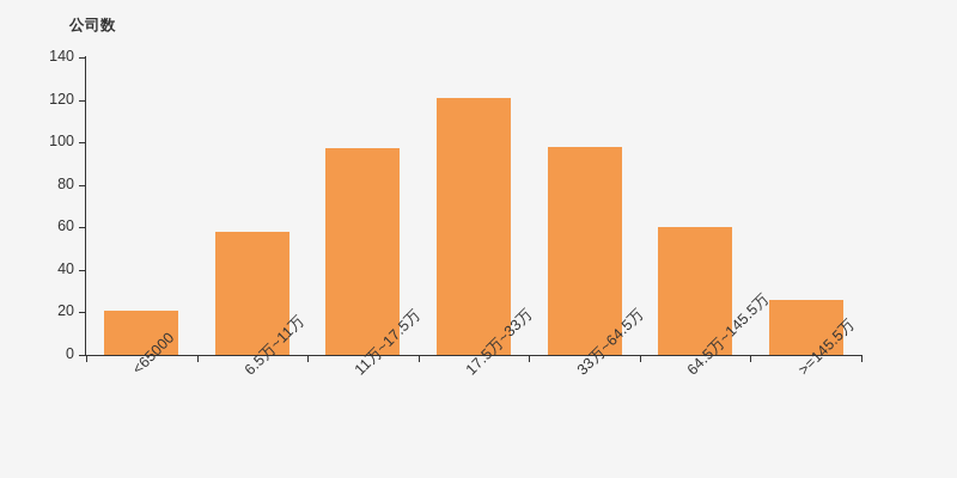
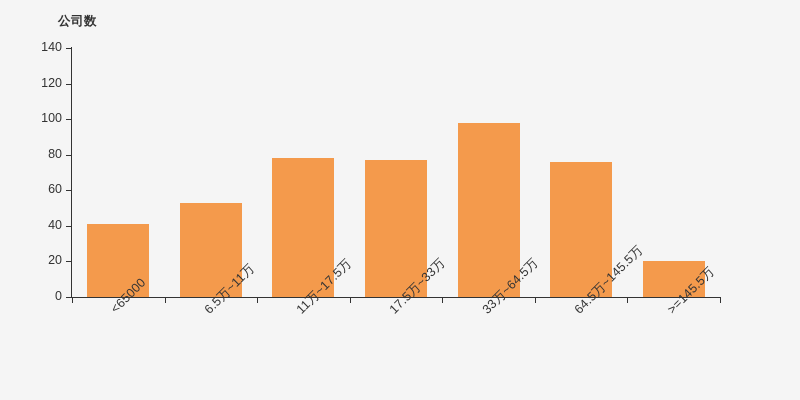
<65000: 21 -> 41
6.5万~11万: 58 -> 53
11万~17.5万: 97 -> 78
17.5万~33万: 121 -> 77
64.5万~145.5万: 60 -> 76
>=145.5万: 26 -> 20
